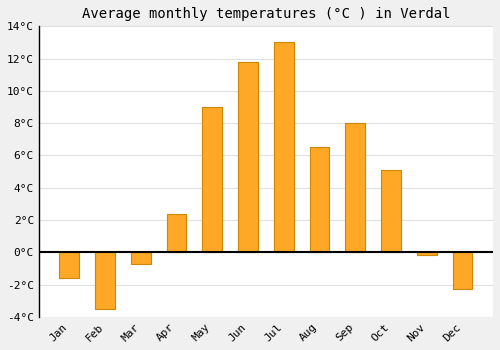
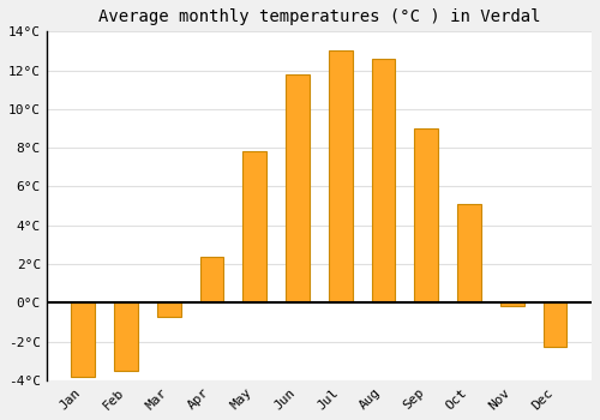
Jan: -1.6°C -> -3.8°C
May: 9.0°C -> 7.8°C
Aug: 6.5°C -> 12.6°C
Sep: 8.0°C -> 9.0°C
